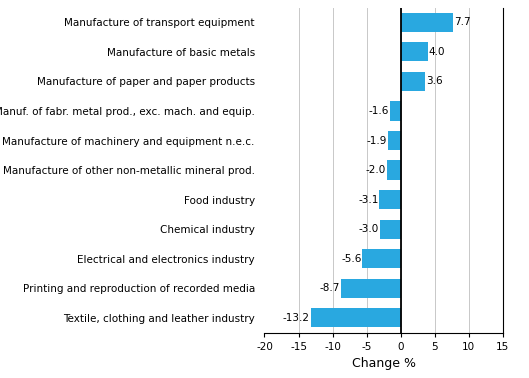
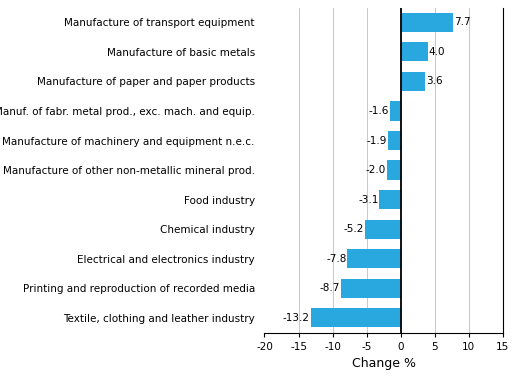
Chemical industry: -3.0 -> -5.2
Electrical and electronics industry: -5.6 -> -7.8
